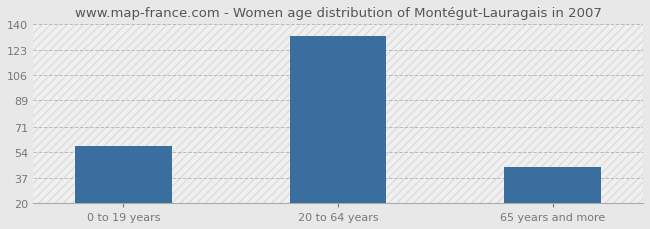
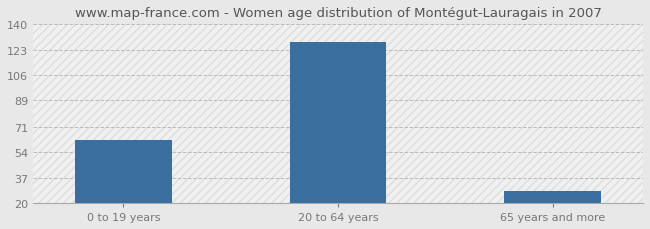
0 to 19 years: 58 -> 62
20 to 64 years: 132 -> 128
65 years and more: 44 -> 28
